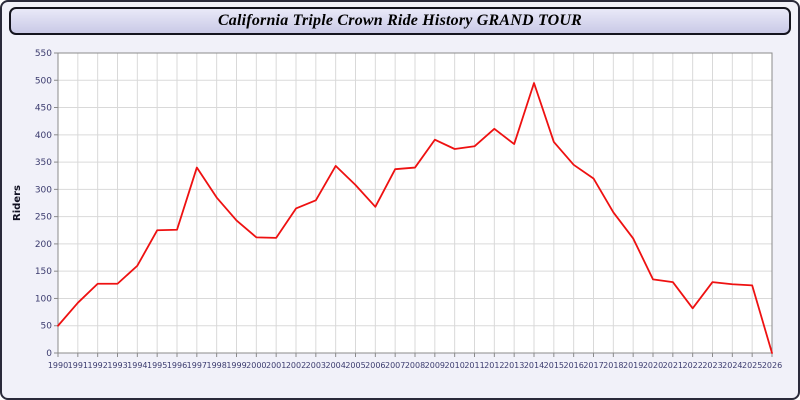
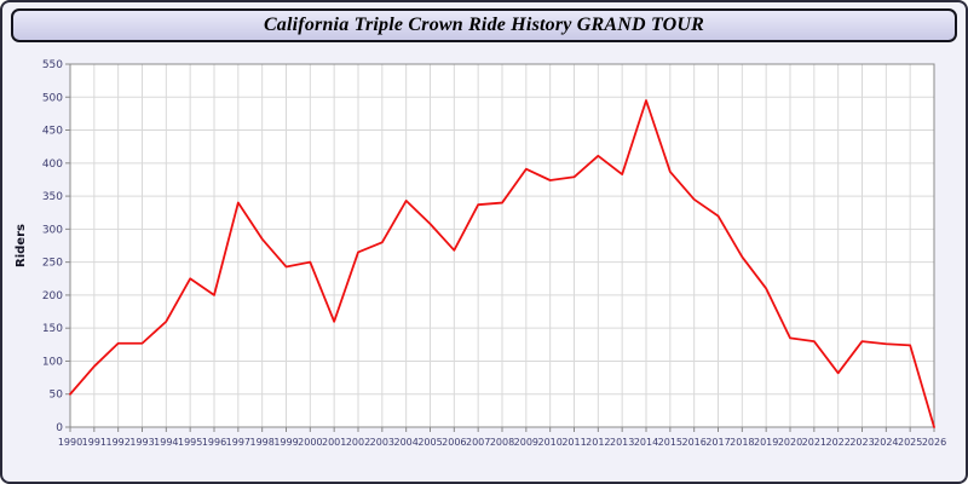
1996: 230 -> 200
2000: 210 -> 250
2001: 210 -> 160
